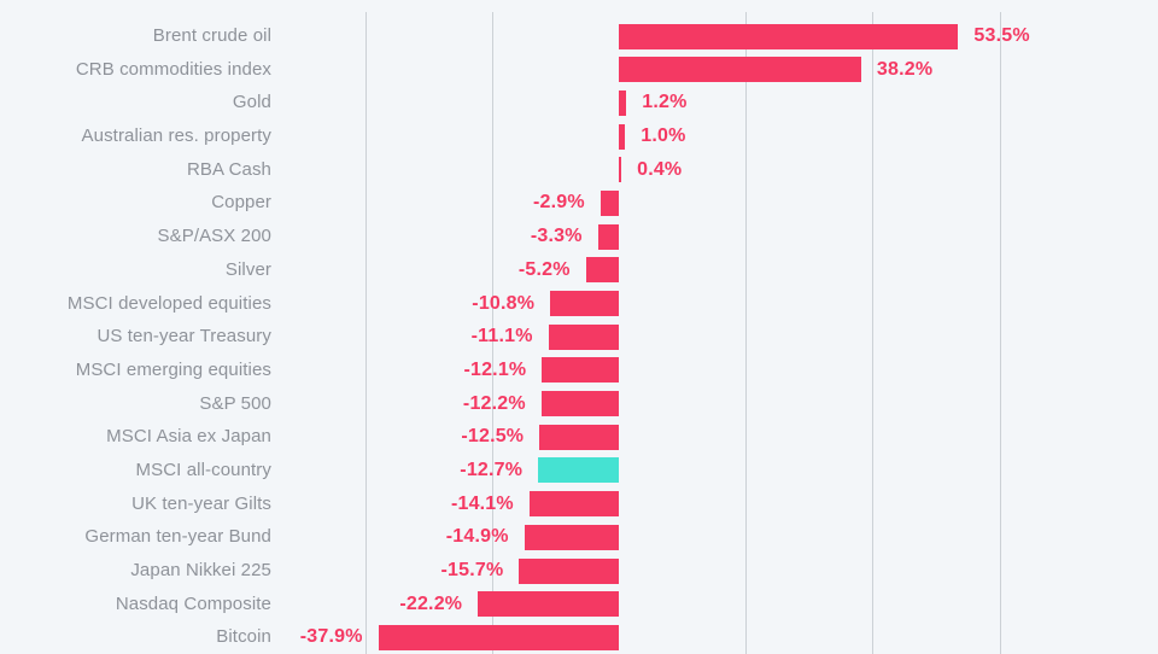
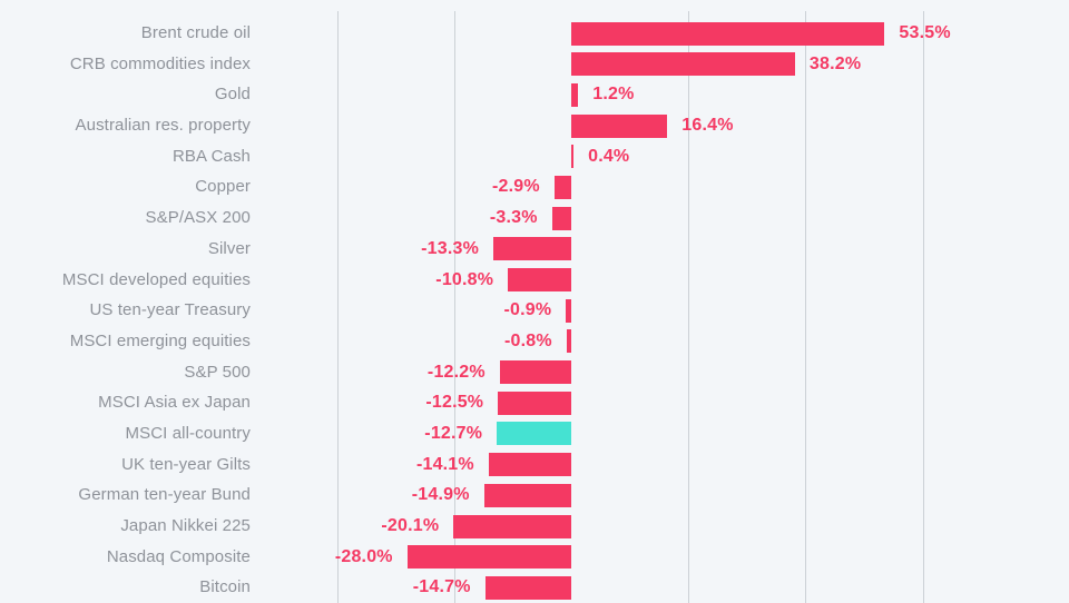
Australian res. property: 1.0% -> 16.4%
Silver: -5.2% -> -13.3%
US ten-year Treasury: -11.1% -> -0.9%
MSCI emerging equities: -12.1% -> -0.8%
Japan Nikkei 225: -15.7% -> -20.1%
Nasdaq Composite: -22.2% -> -28.0%
Bitcoin: -37.9% -> -14.7%
